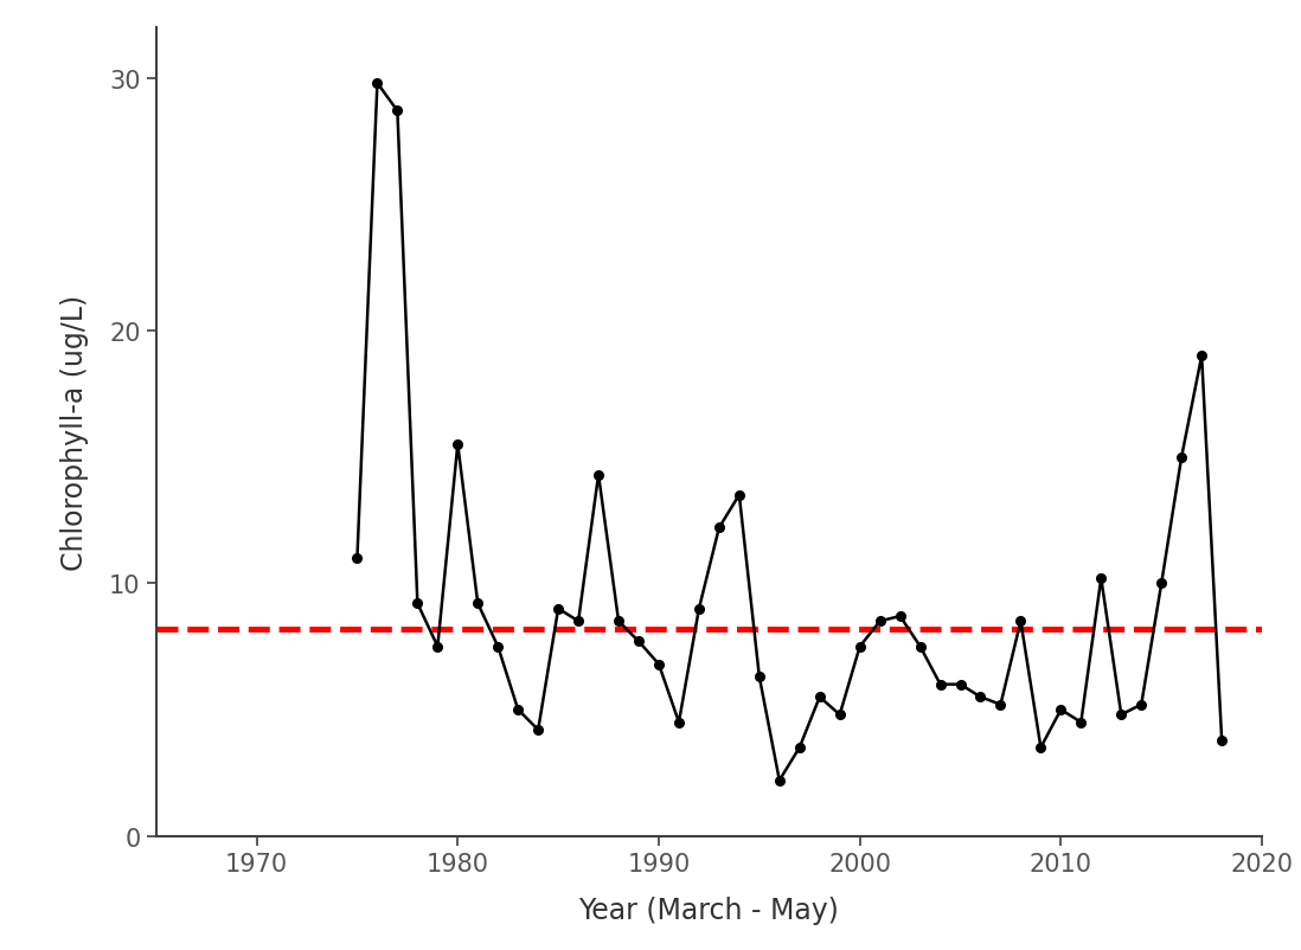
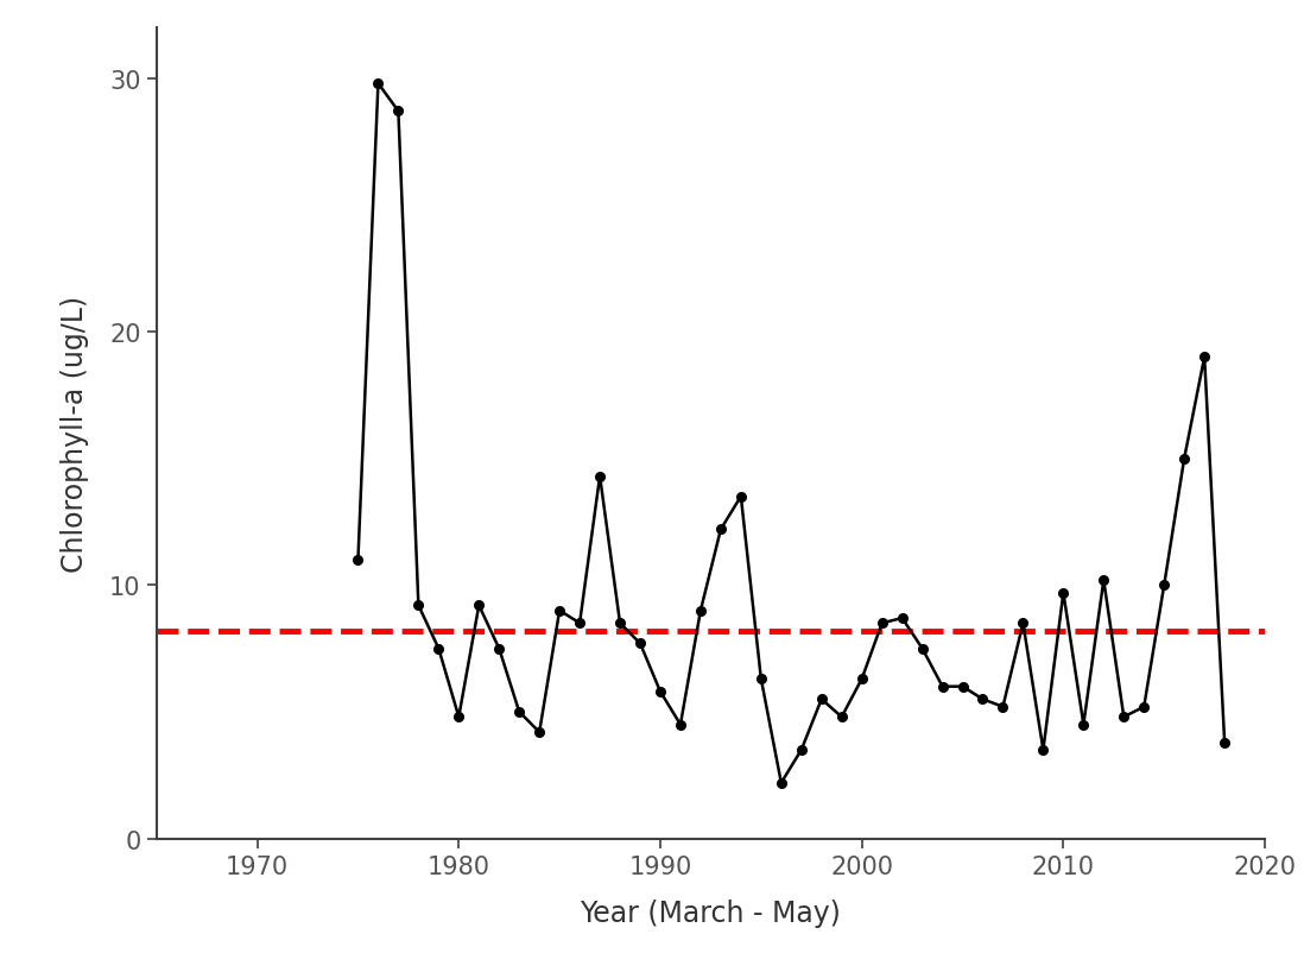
1980: 15.5 -> 4.8
1990: 6.8 -> 5.8
2000: 7.5 -> 6.3
2010: 5.0 -> 9.7
